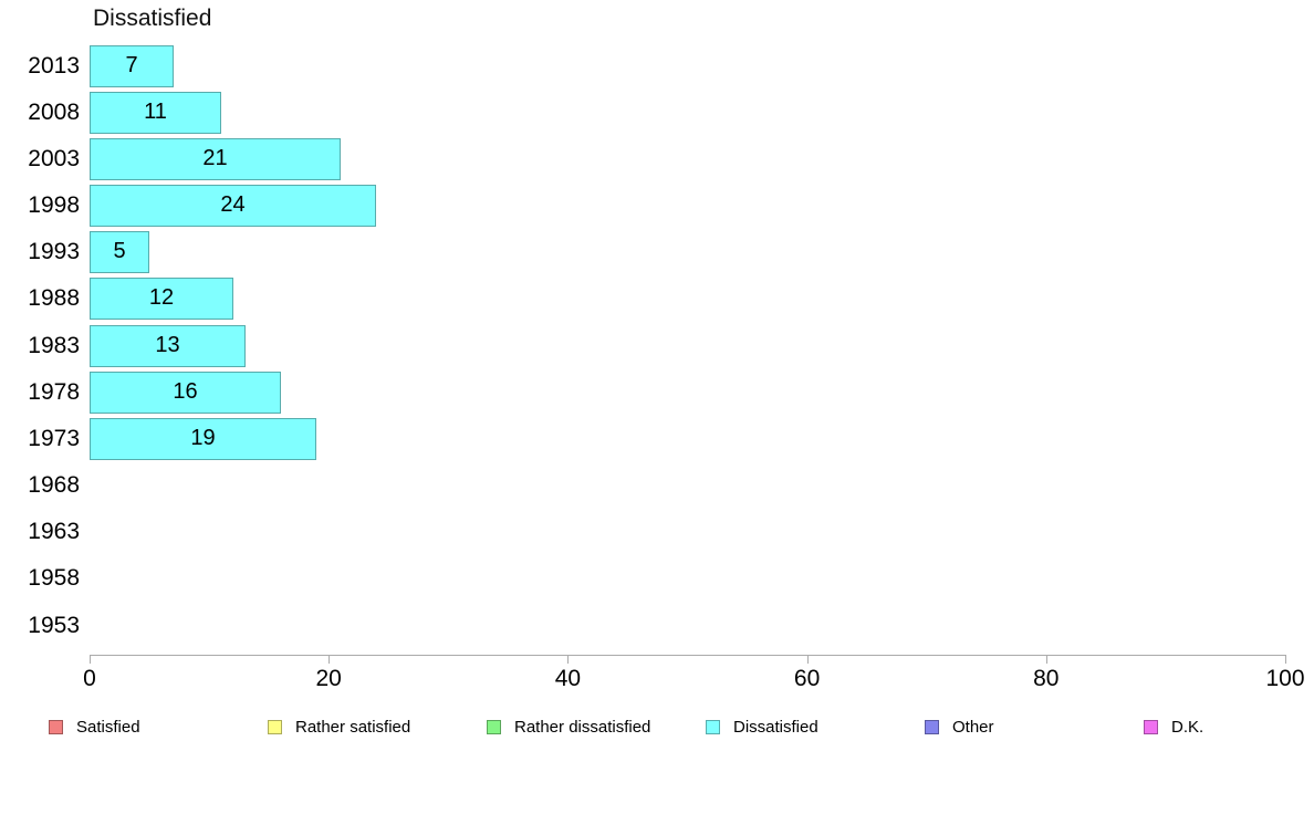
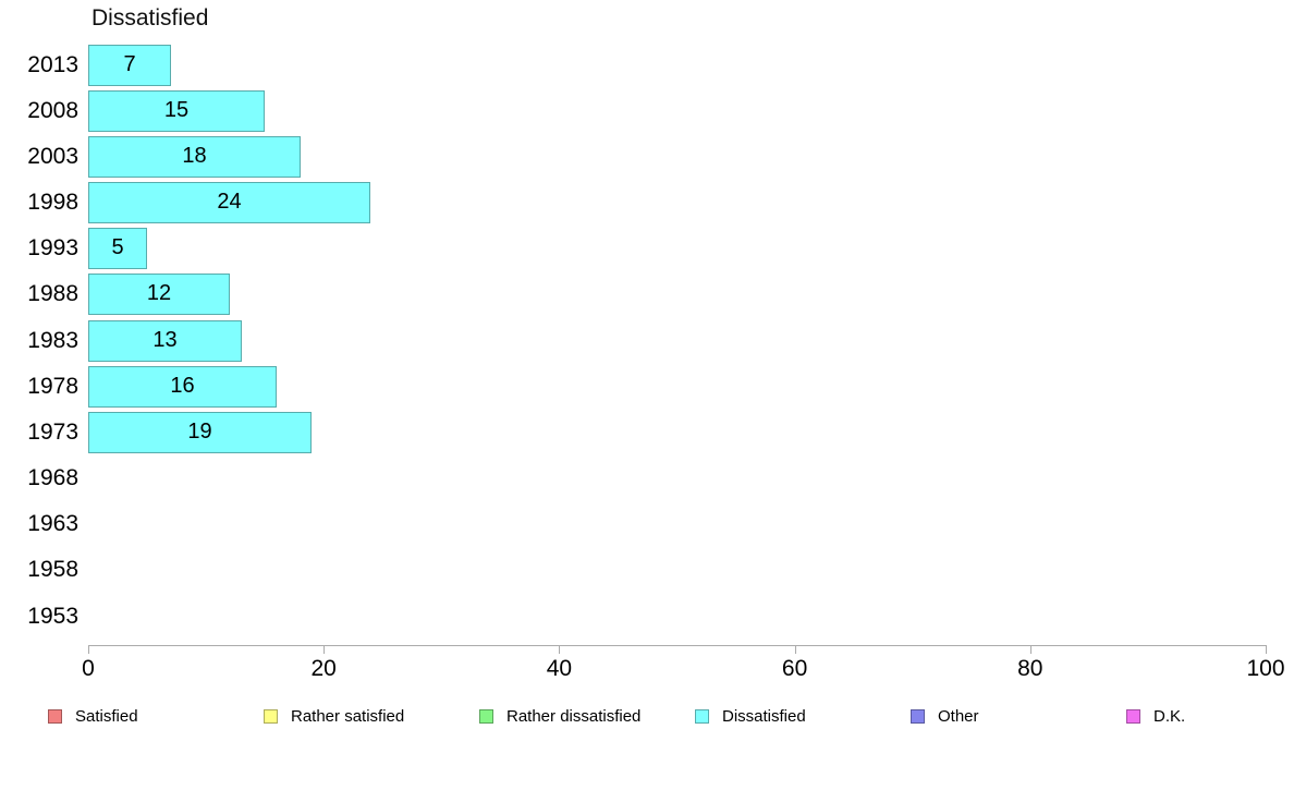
2008: 11 -> 15
2003: 21 -> 18
